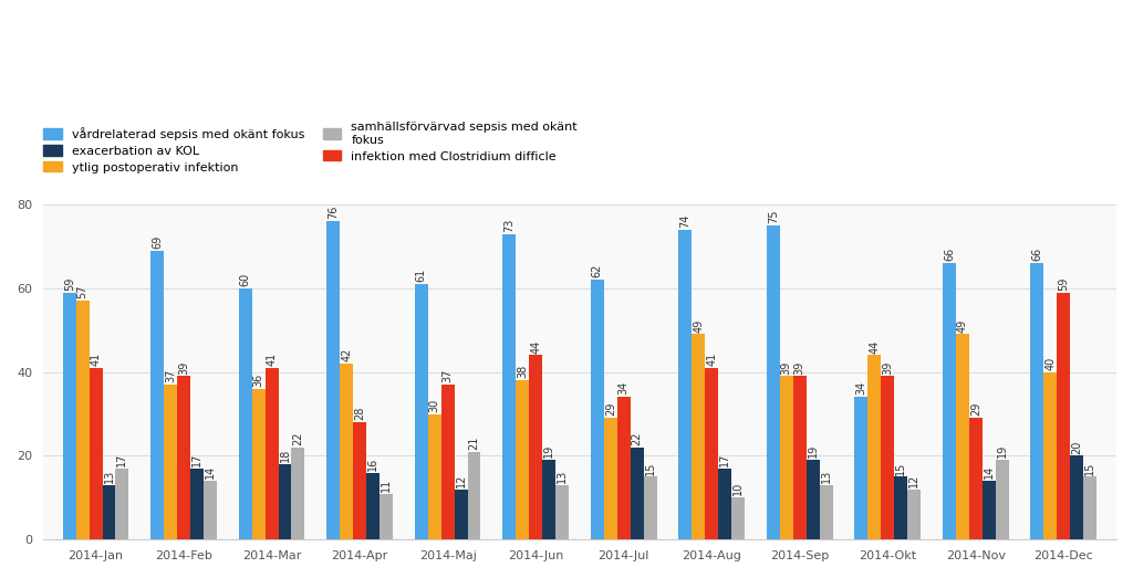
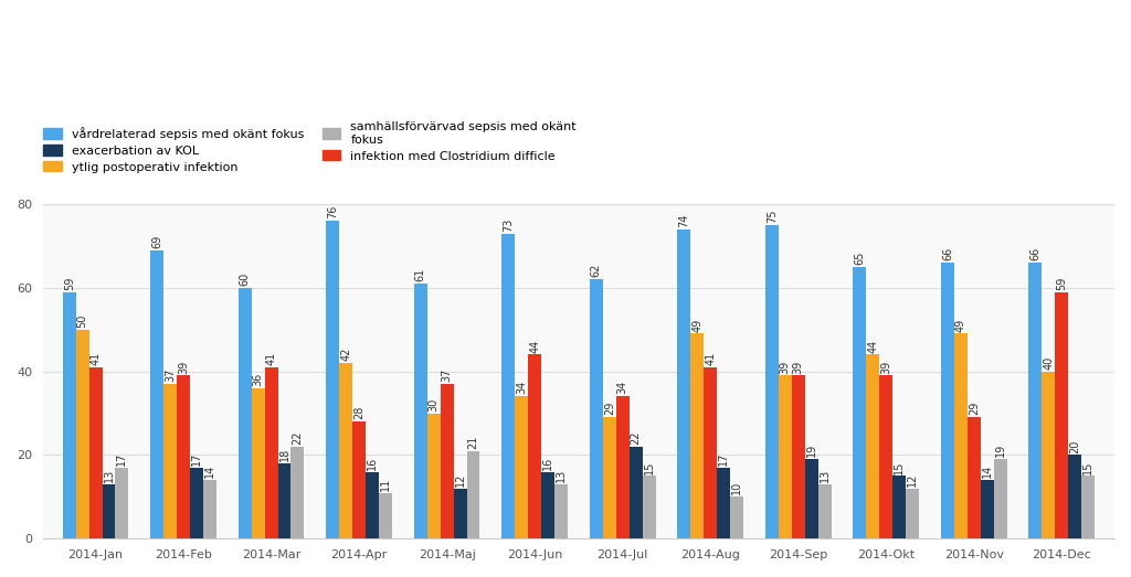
ytlig postoperativ infektion/2014-Jan: 57 -> 50
ytlig postoperativ infektion/2014-Jun: 38 -> 34
exacerbation av KOL/2014-Jun: 19 -> 16
vårdrelaterad sepsis med okänt fokus/2014-Okt: 34 -> 65
